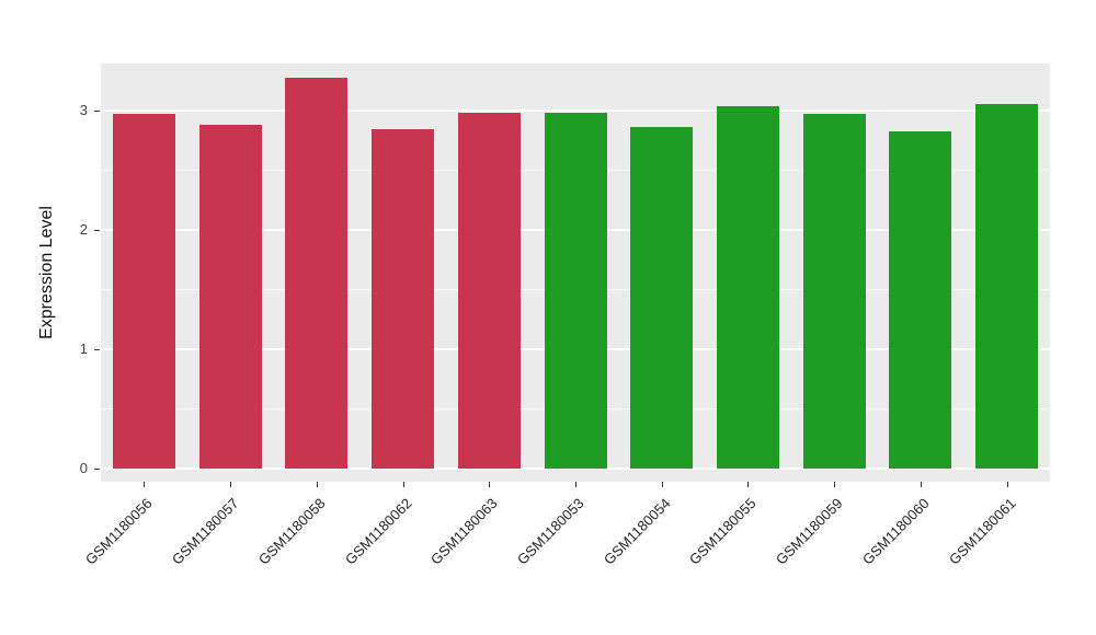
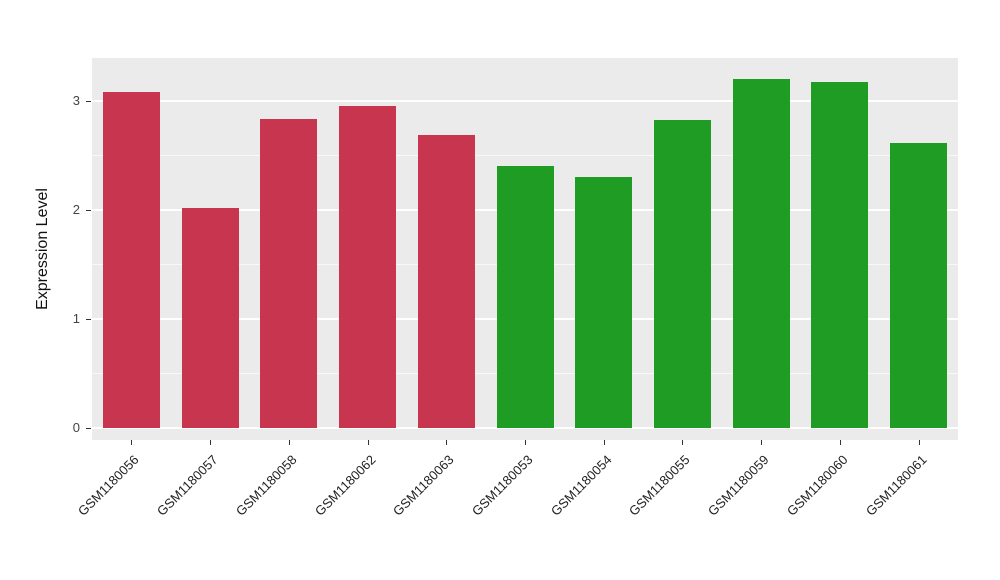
GSM1180056: 2.97 -> 3.08
GSM1180057: 2.88 -> 2.02
GSM1180058: 3.27 -> 2.83
GSM1180062: 2.84 -> 2.95
GSM1180063: 2.98 -> 2.68
GSM1180053: 2.98 -> 2.40
GSM1180054: 2.86 -> 2.30
GSM1180055: 3.03 -> 2.82
GSM1180059: 2.97 -> 3.20
GSM1180060: 2.82 -> 3.17
GSM1180061: 3.05 -> 2.61
